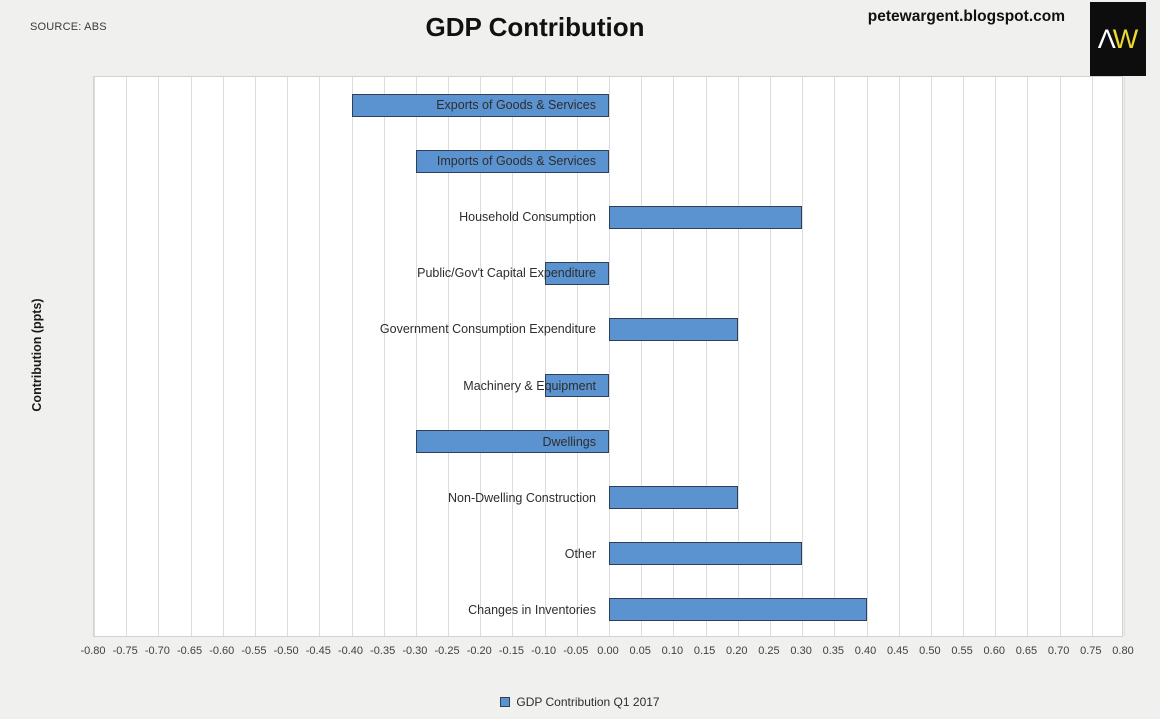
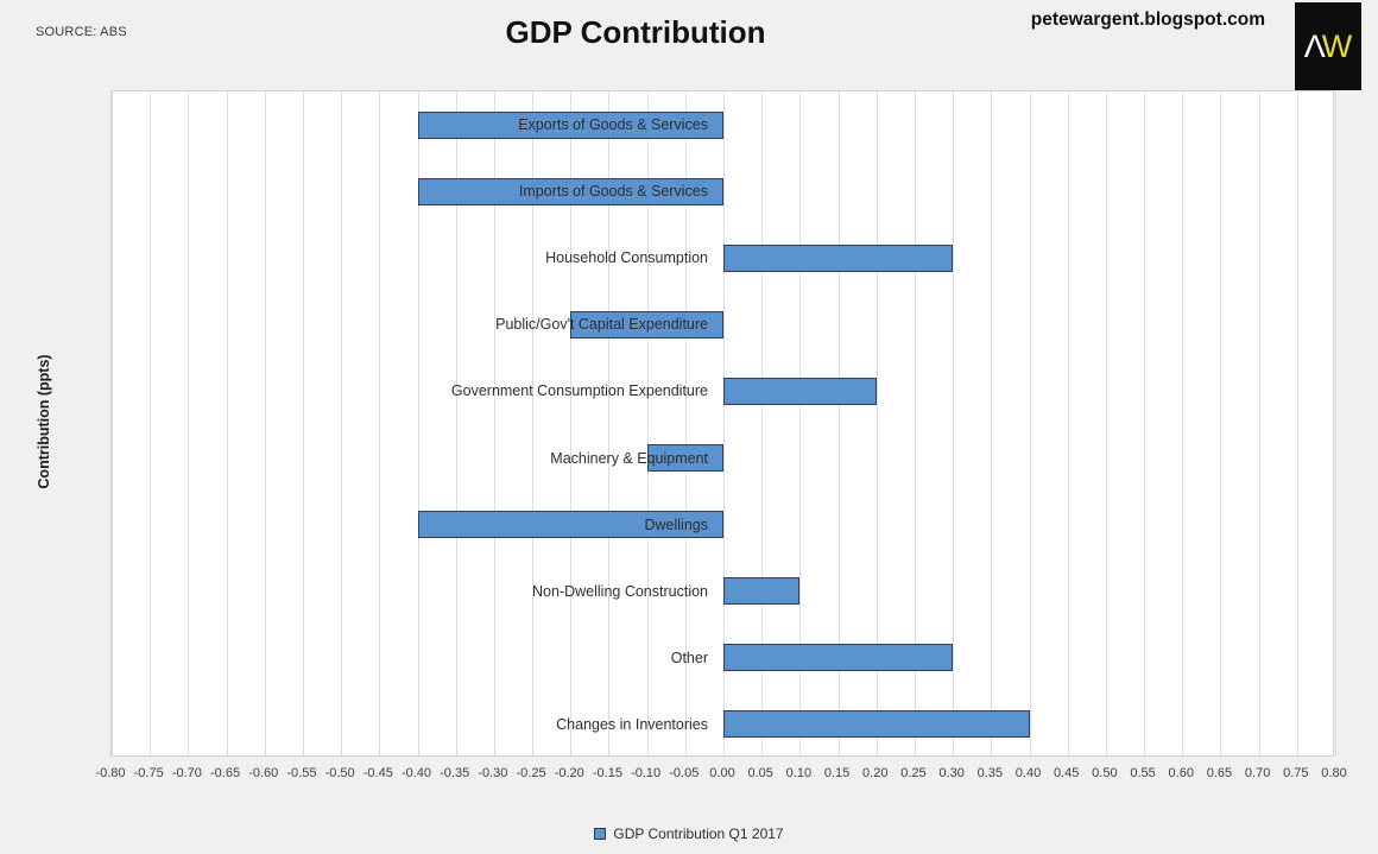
Imports of Goods & Services: -0.3 -> -0.4
Public/Gov't Capital Expenditure: -0.1 -> -0.2
Dwellings: -0.3 -> -0.4
Non-Dwelling Construction: 0.2 -> 0.1
